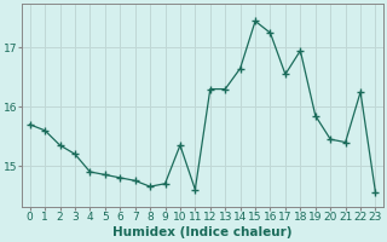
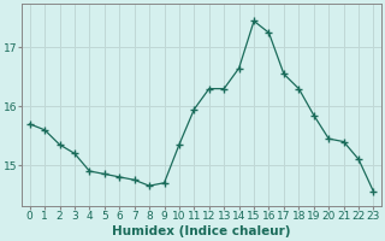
11: 14.60 -> 15.95
18: 16.95 -> 16.30
22: 16.25 -> 15.10
